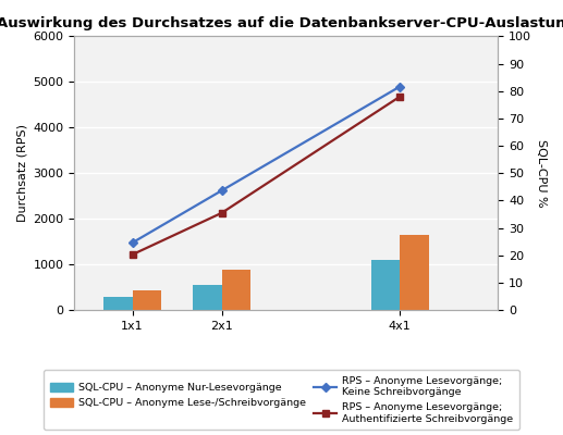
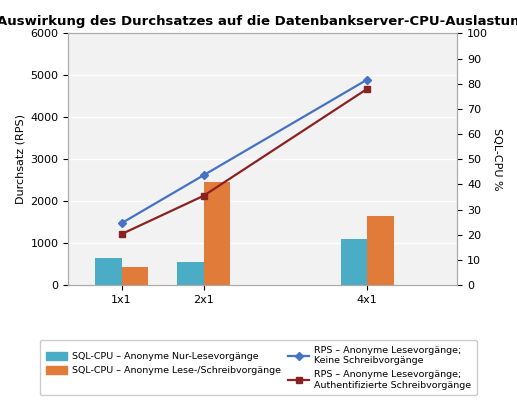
SQL-CPU – Anonyme Nur-Lesevorgänge/1x1: 300 -> 650
SQL-CPU – Anonyme Lese-/Schreibvorgänge/2x1: 880 -> 2450
